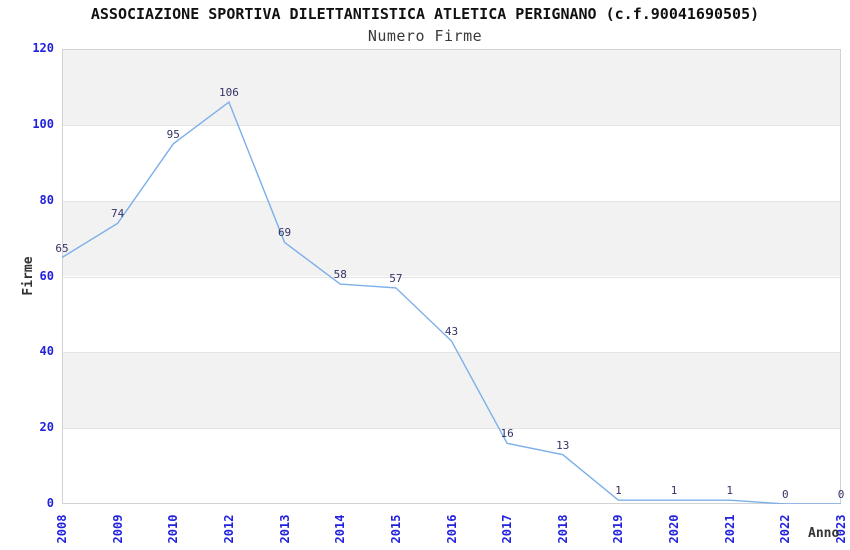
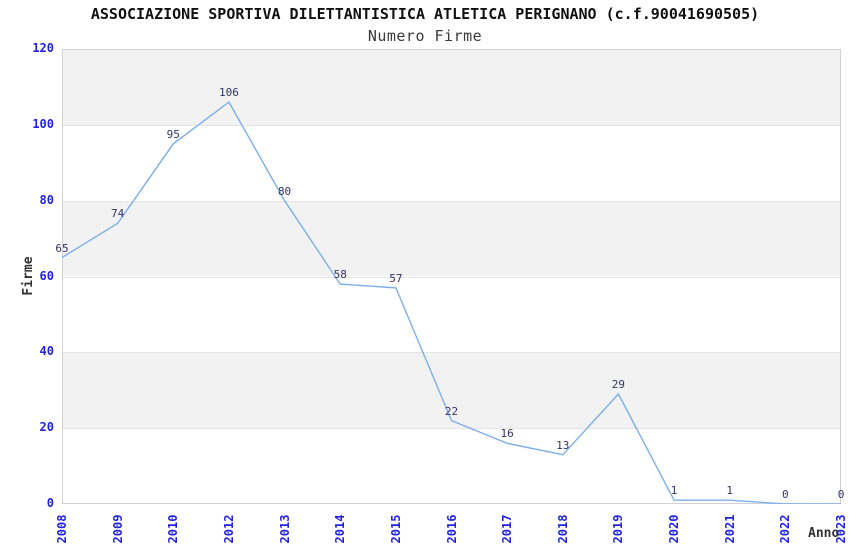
2013: 69 -> 80
2016: 43 -> 22
2019: 1 -> 29
